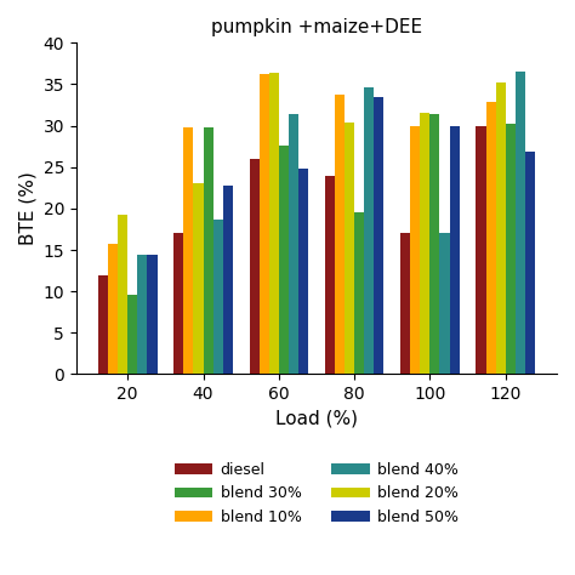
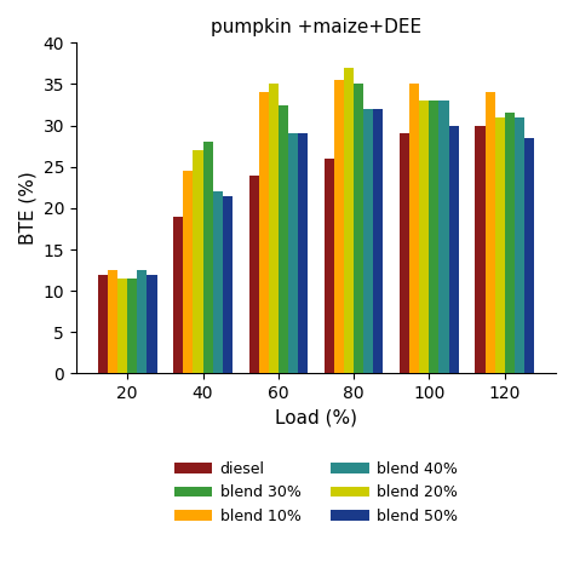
blend 10%/20: 15.8 -> 12.5
blend 20%/20: 19.2 -> 11.5
blend 30%/20: 9.6 -> 11.5
blend 40%/20: 14.4 -> 12.5
blend 50%/20: 14.4 -> 12.0
diesel/40: 17 -> 19
blend 10%/40: 29.8 -> 24.5
blend 20%/40: 23.0 -> 27.0
blend 30%/40: 29.8 -> 28.0
blend 40%/40: 18.6 -> 22.0
blend 50%/40: 22.8 -> 21.5
diesel/60: 26 -> 24
blend 10%/60: 36.2 -> 34.0
blend 20%/60: 36.4 -> 35.0
blend 30%/60: 27.6 -> 32.5
blend 40%/60: 31.4 -> 29.0
blend 50%/60: 24.8 -> 29.0
diesel/80: 24 -> 26
blend 10%/80: 33.8 -> 35.5
blend 20%/80: 30.4 -> 37.0
blend 30%/80: 19.6 -> 35.0
blend 40%/80: 34.6 -> 32.0
blend 50%/80: 33.4 -> 32.0
diesel/100: 17 -> 29
blend 10%/100: 30.0 -> 35.0
blend 20%/100: 31.6 -> 33.0
blend 30%/100: 31.4 -> 33.0
blend 40%/100: 17.0 -> 33.0
blend 10%/120: 32.8 -> 34.0
blend 20%/120: 35.2 -> 31.0
blend 30%/120: 30.2 -> 31.5
blend 40%/120: 36.6 -> 31.0
blend 50%/120: 26.8 -> 28.5
